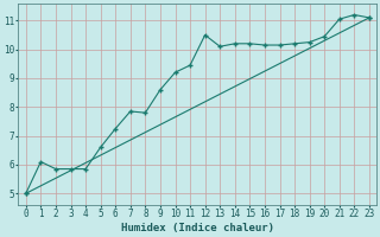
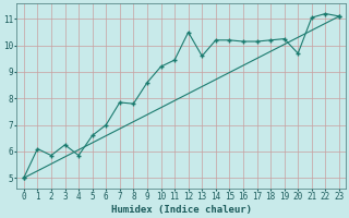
3: 5.85 -> 6.25
6: 7.25 -> 7.00
13: 10.10 -> 9.60
20: 10.45 -> 9.70
